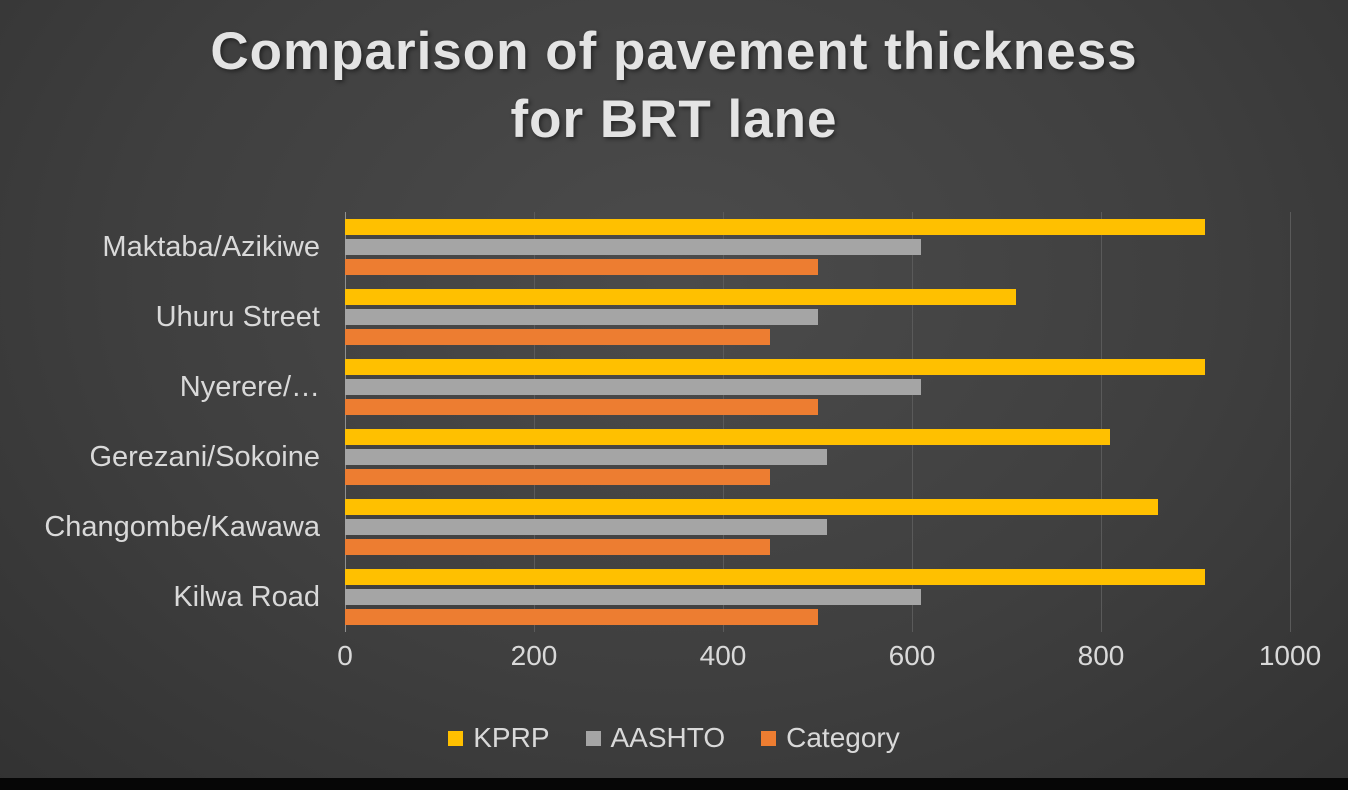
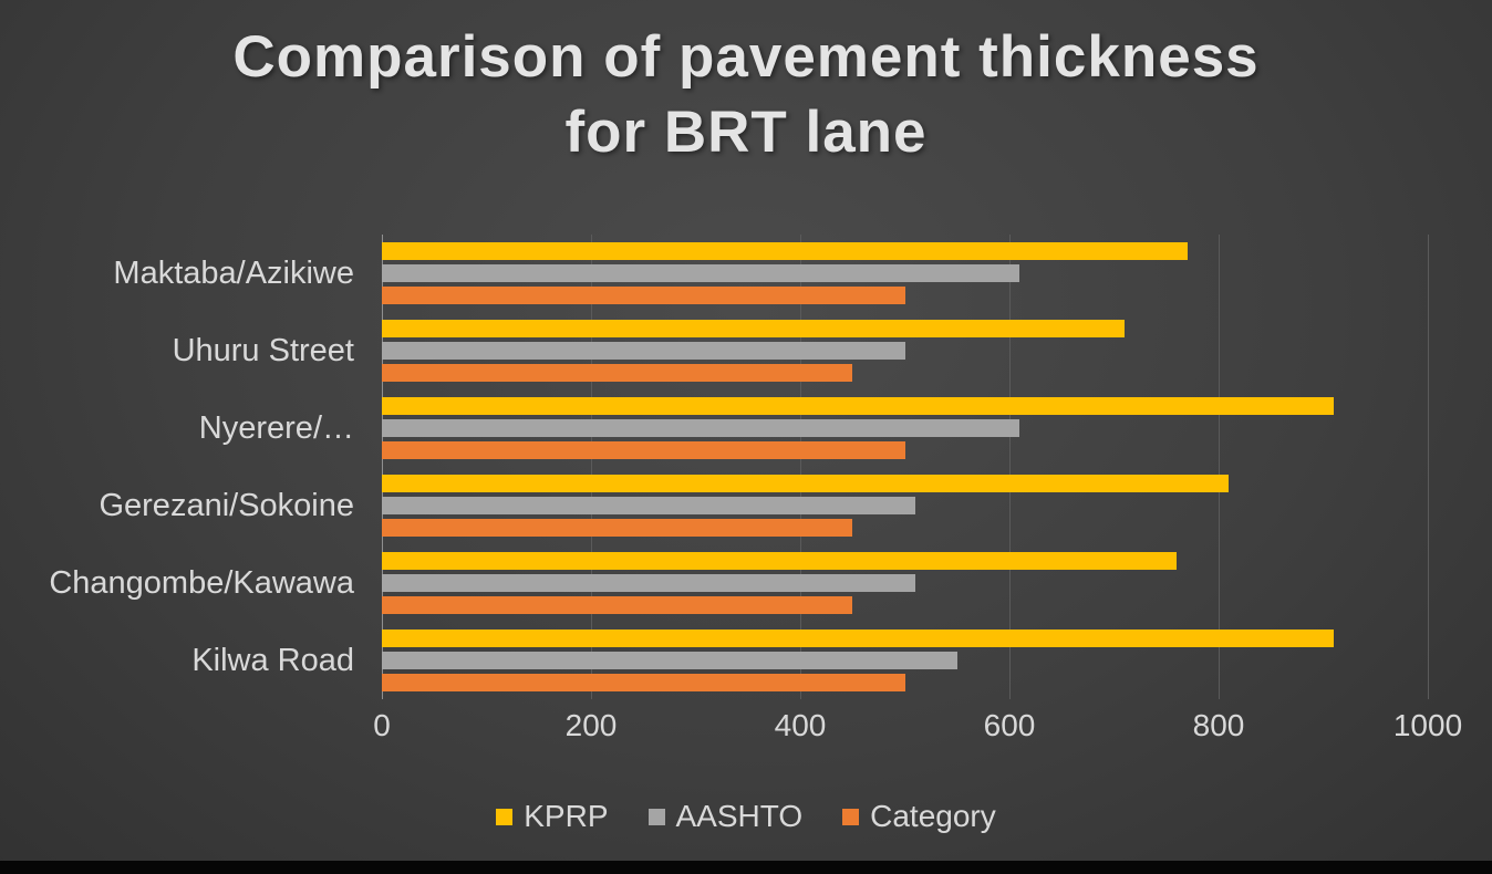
KPRP/Maktaba/Azikiwe: 910 -> 770
KPRP/Changombe/Kawawa: 860 -> 760
AASHTO/Kilwa Road: 610 -> 550
